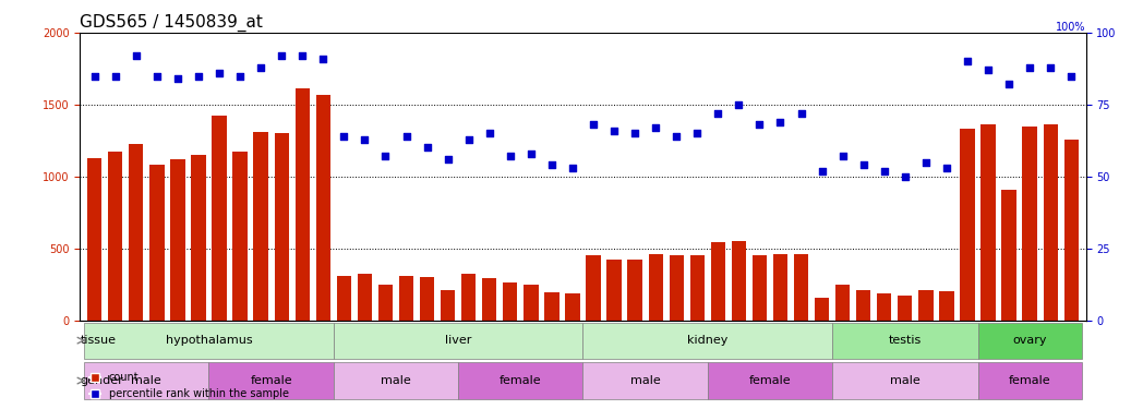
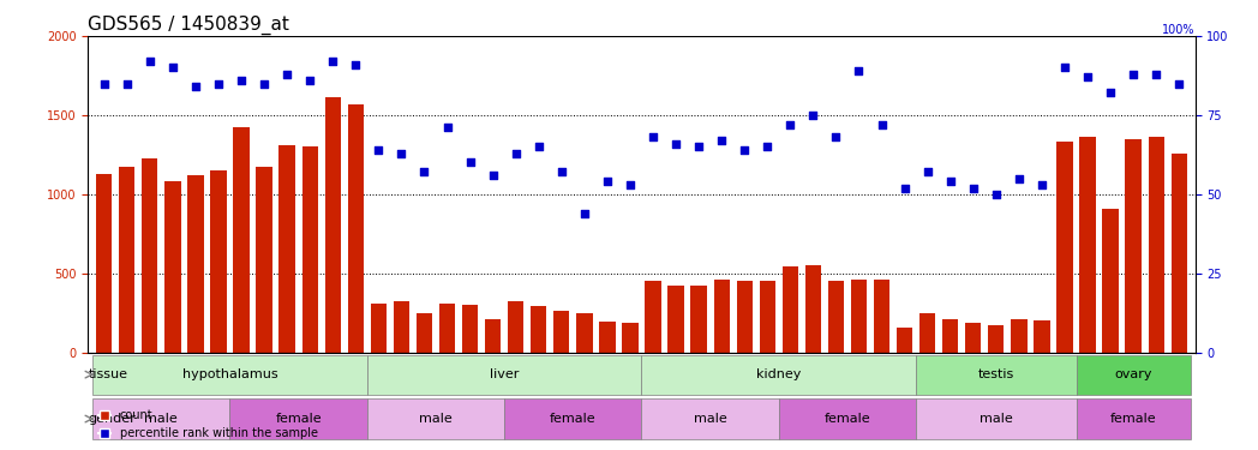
percentile rank within the sample/GSM19218: 85 -> 90
percentile rank within the sample/GSM19224: 92 -> 86
percentile rank within the sample/GSM19230: 64 -> 71
percentile rank within the sample/GSM19236: 58 -> 44
percentile rank within the sample/GSM19248: 69 -> 89
